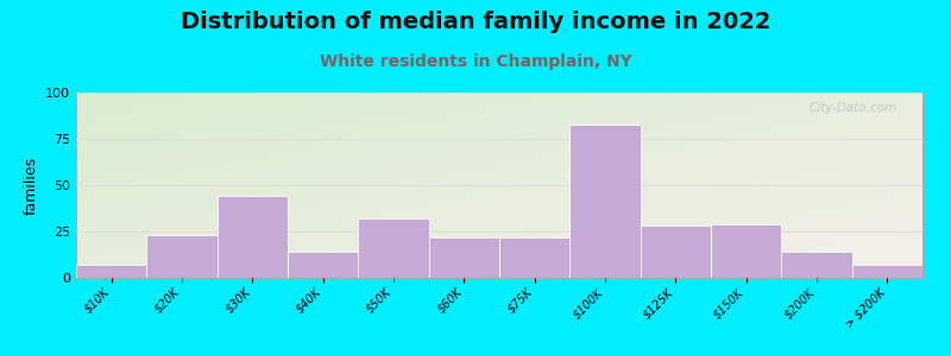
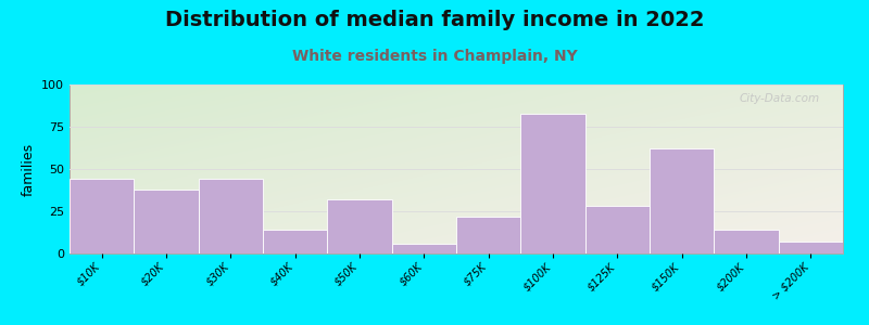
$10K: 7 -> 44
$20K: 23 -> 38
$60K: 22 -> 6
$150K: 29 -> 62
